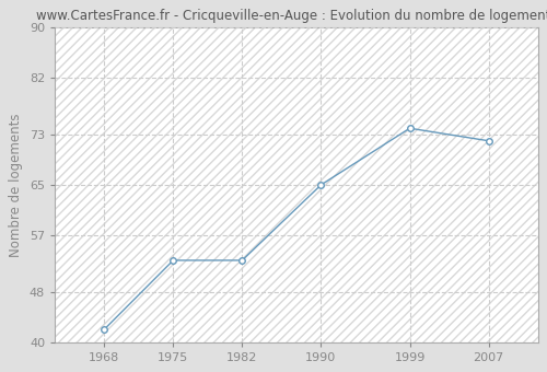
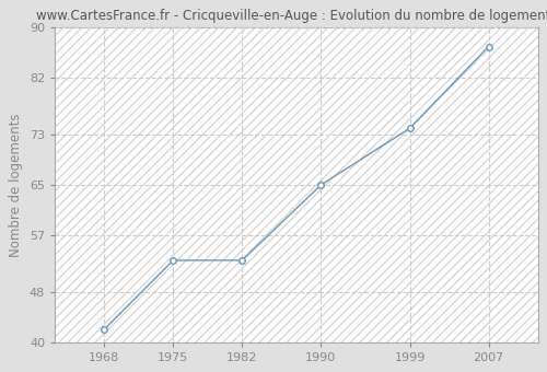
2007: 72 -> 87
